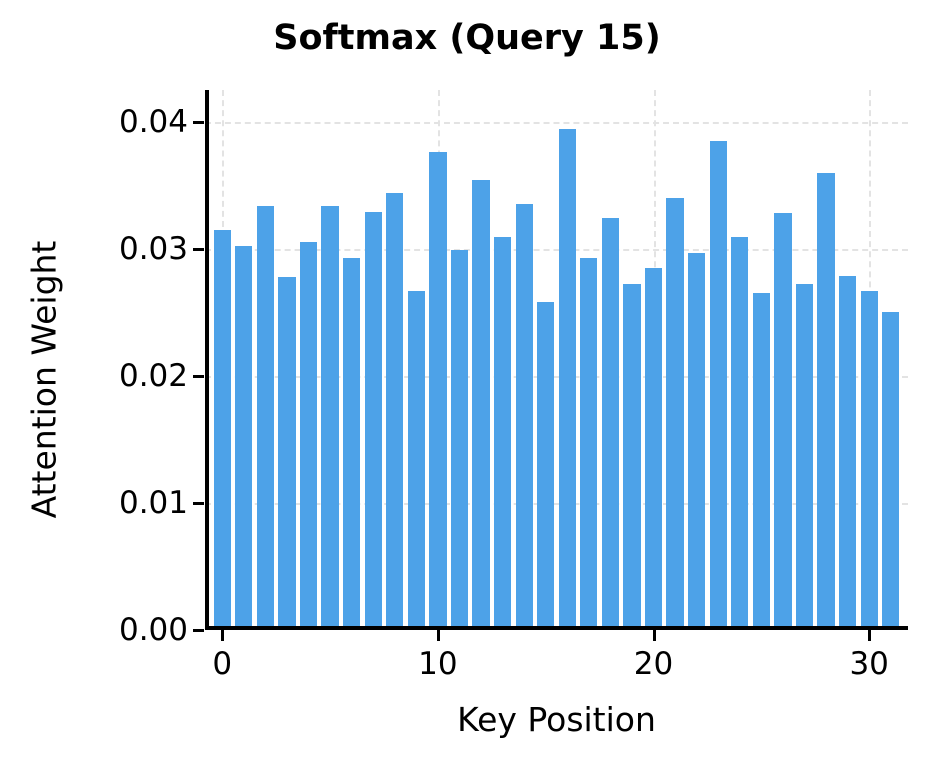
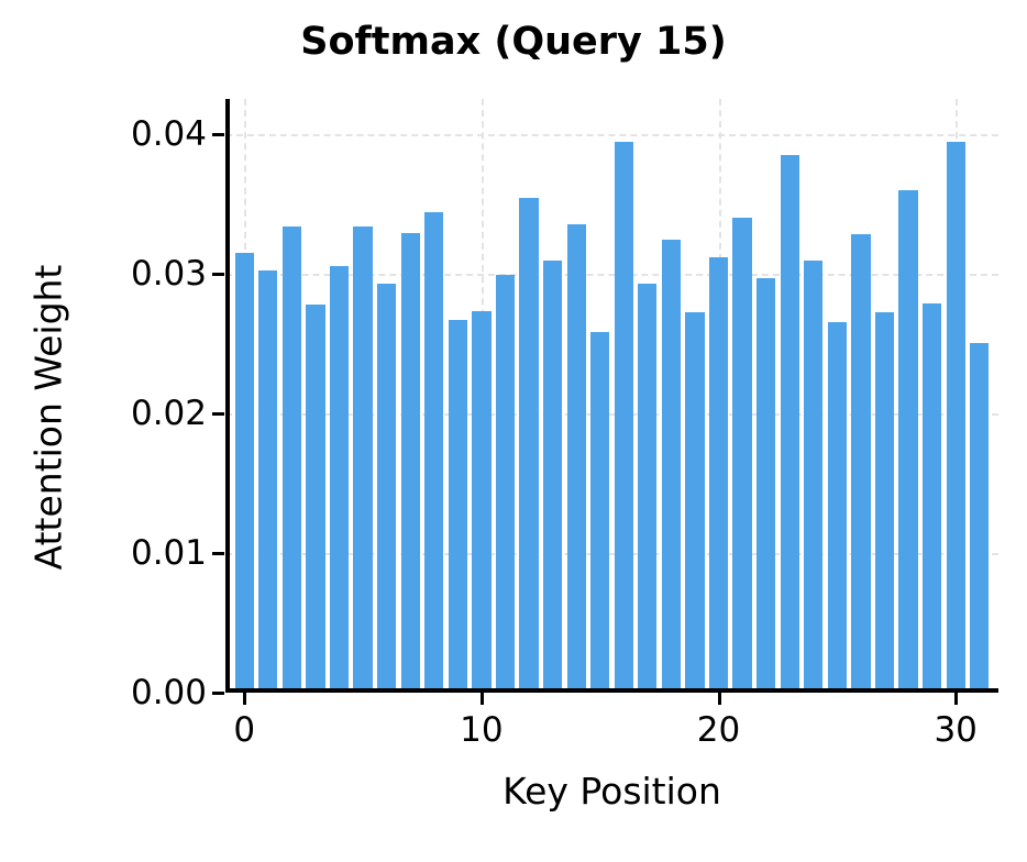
10: 0.0376 -> 0.0273
20: 0.0285 -> 0.0312
30: 0.0267 -> 0.0394
